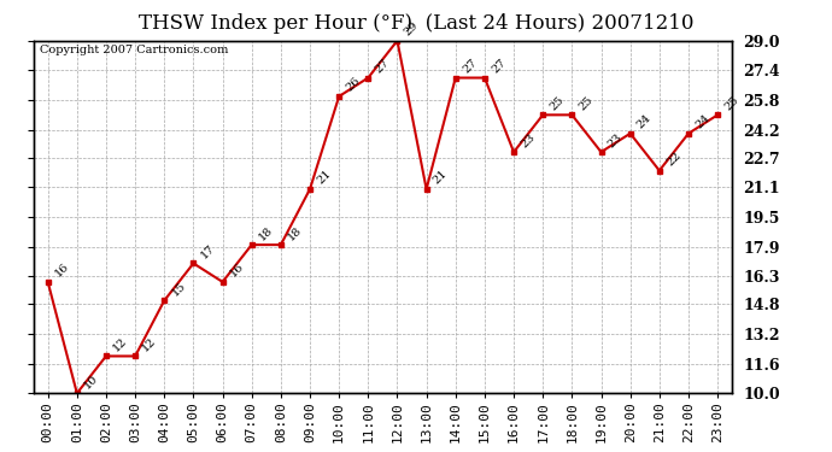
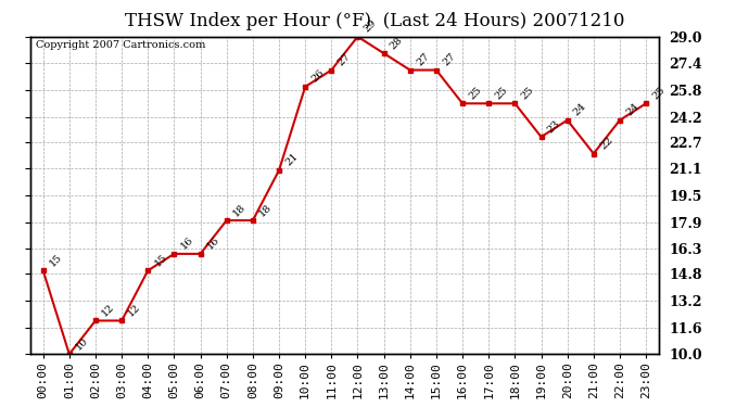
00:00: 16 -> 15
05:00: 17 -> 16
13:00: 21 -> 28
16:00: 23 -> 25
